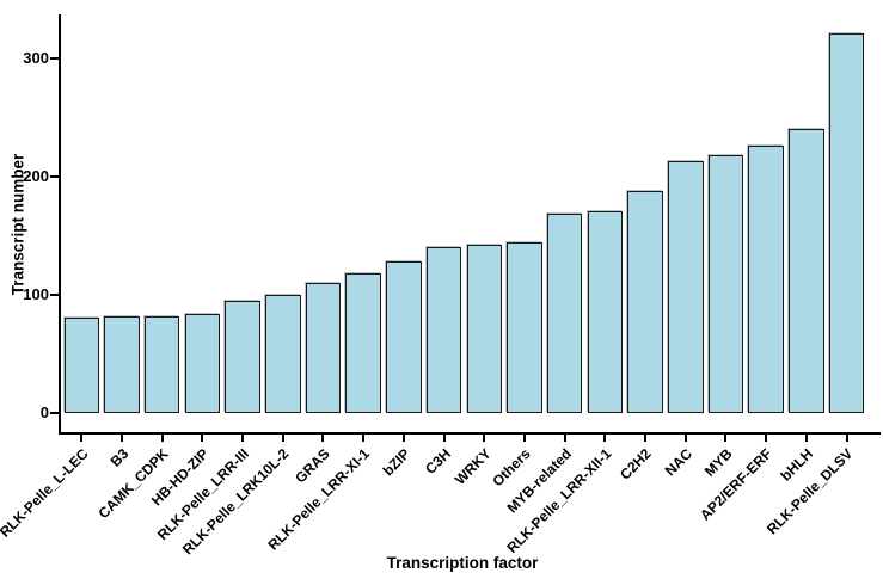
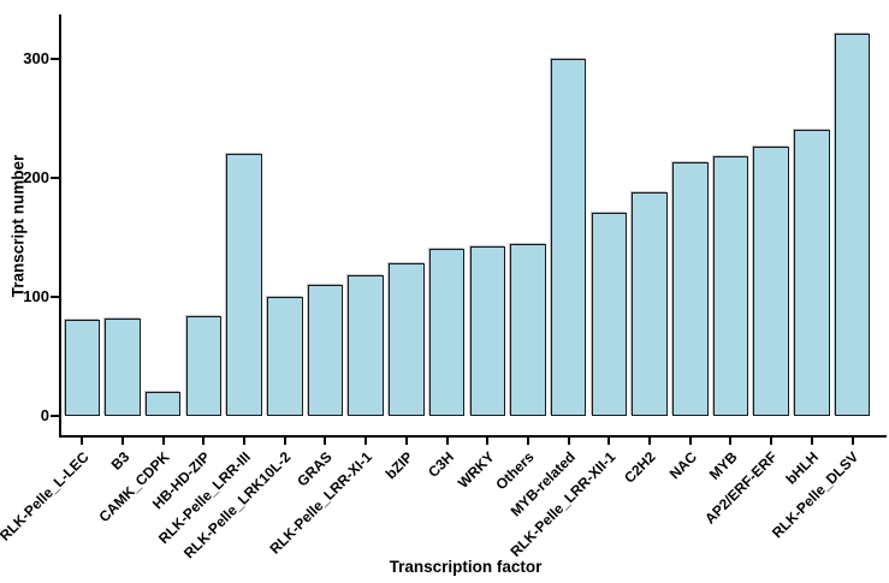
CAMK_CDPK: 80 -> 20
RLK-Pelle_LRR-III: 100 -> 220
MYB-related: 170 -> 300
